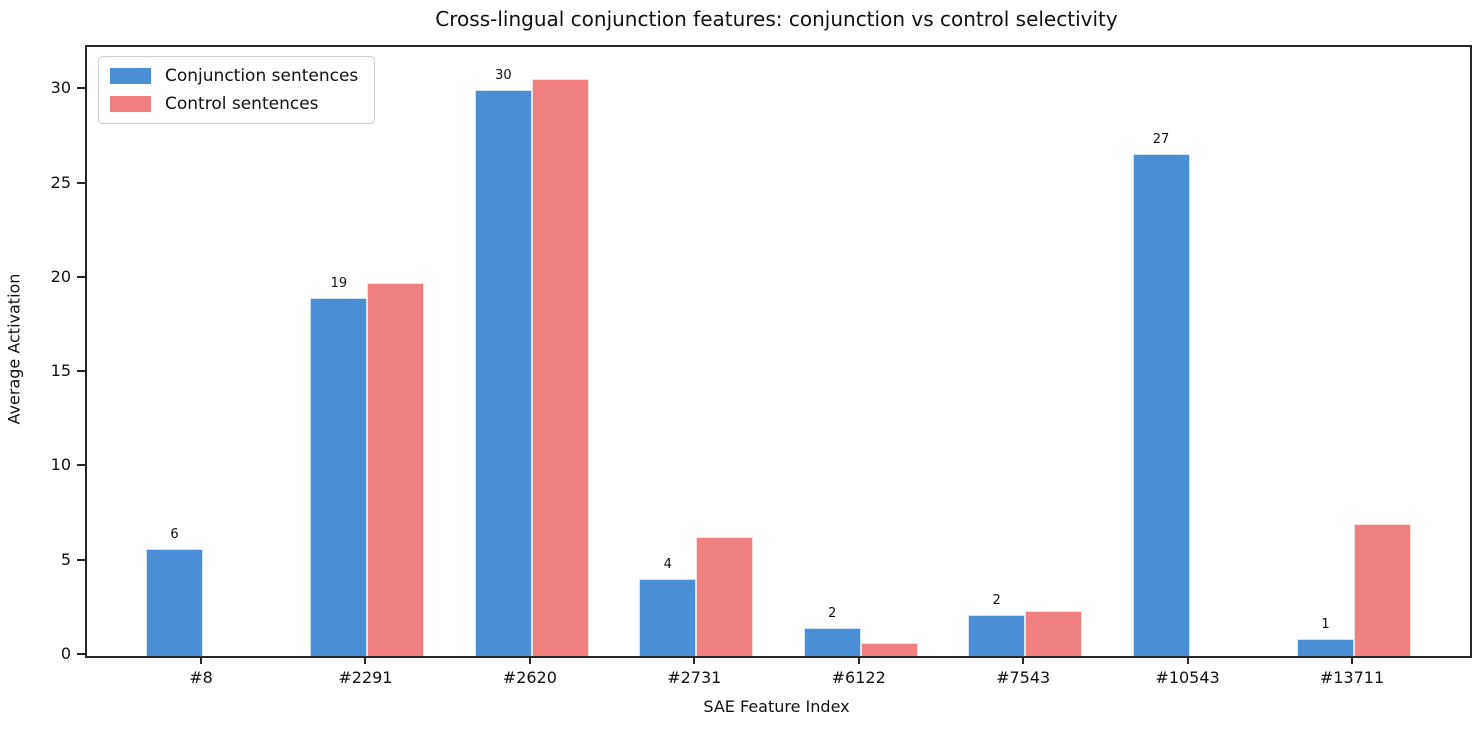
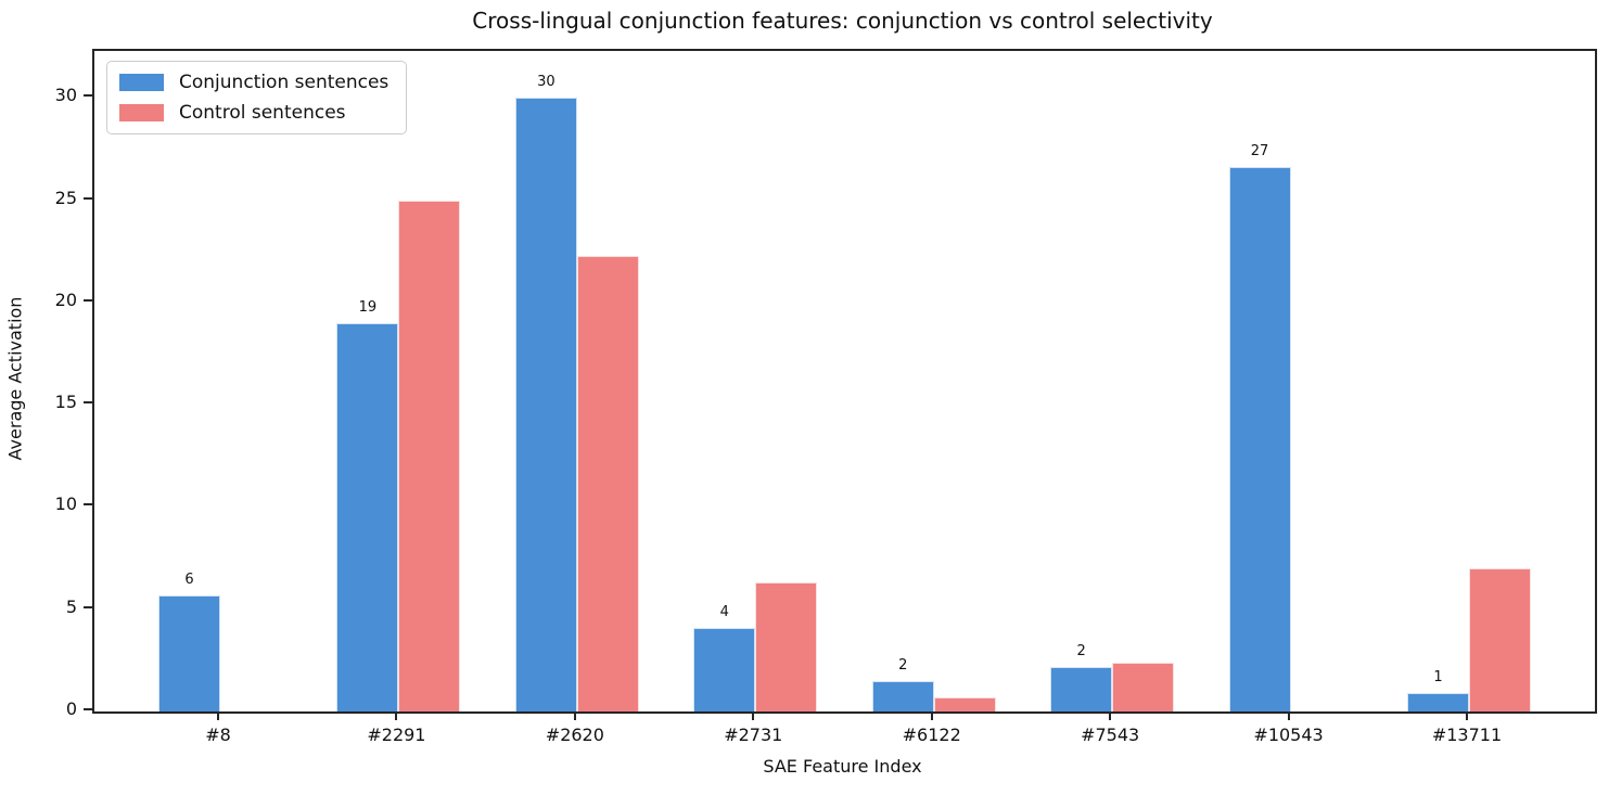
Control sentences/#2291: 19.8 -> 25.0
Control sentences/#2620: 30.6 -> 22.3
